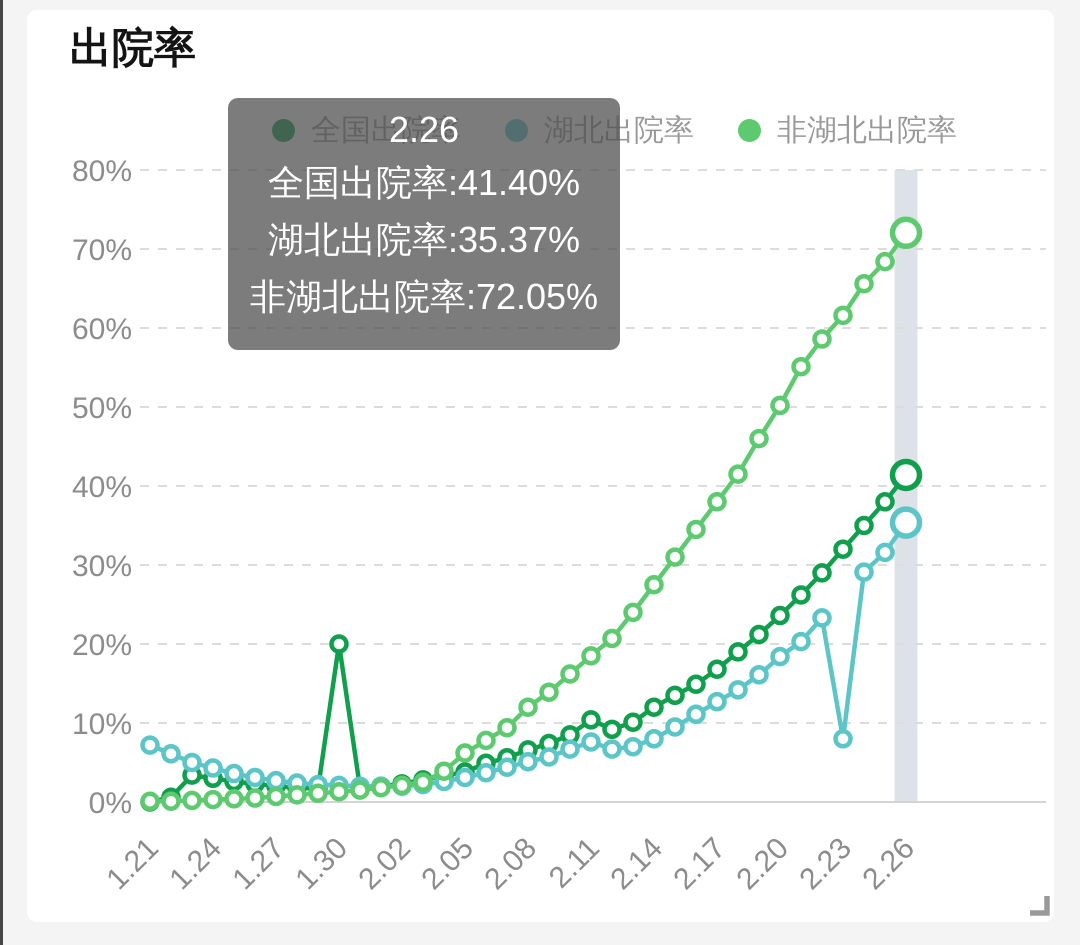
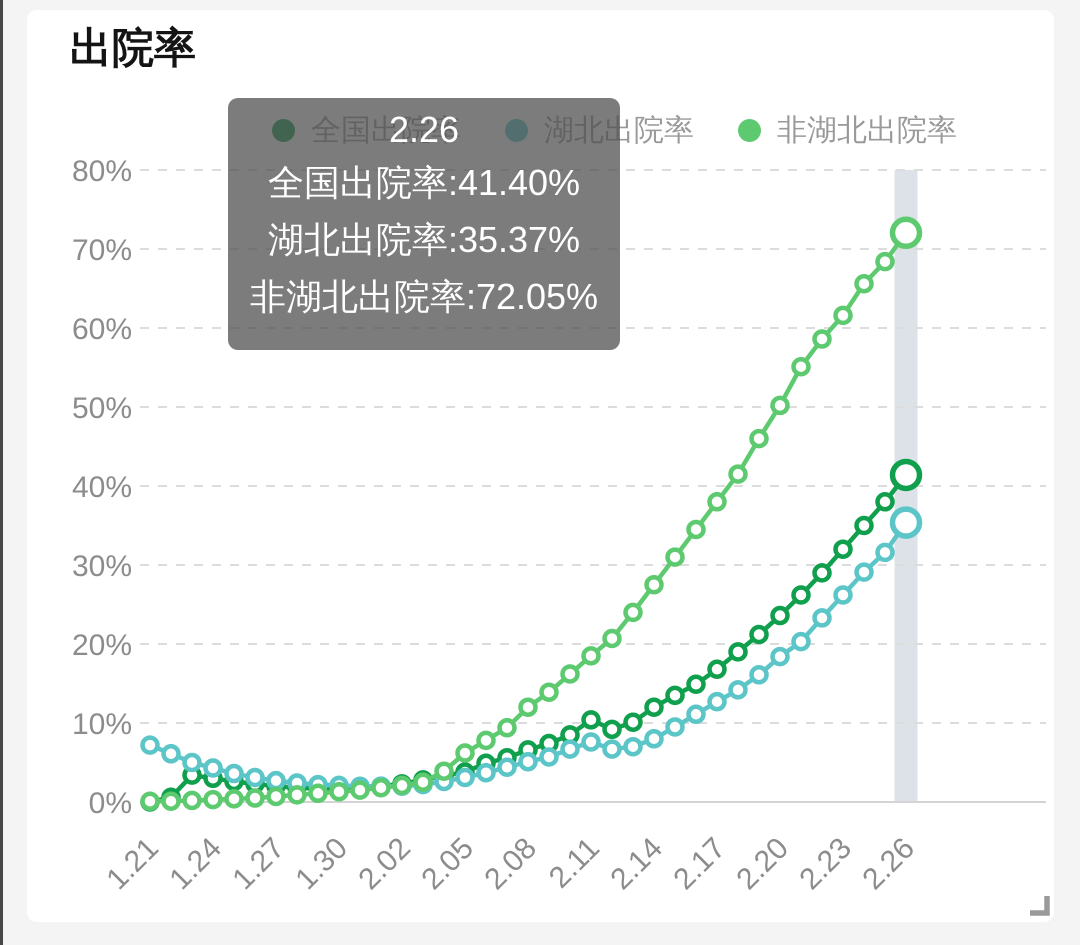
全国出院率/1.30: 20% -> 2%
湖北出院率/2.23: 8% -> 26%
